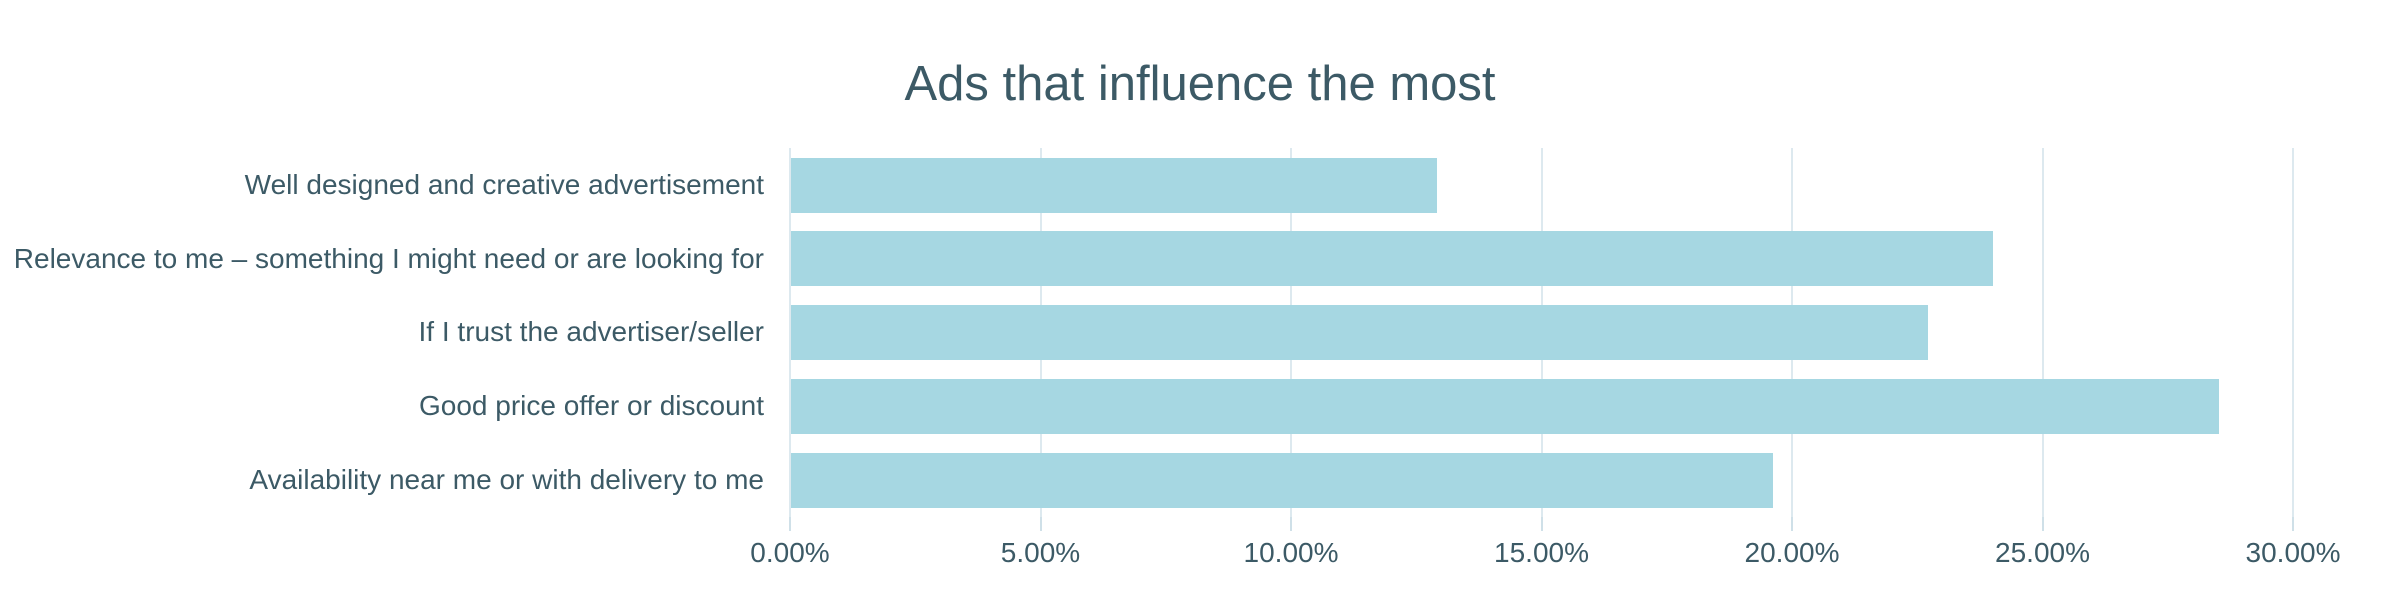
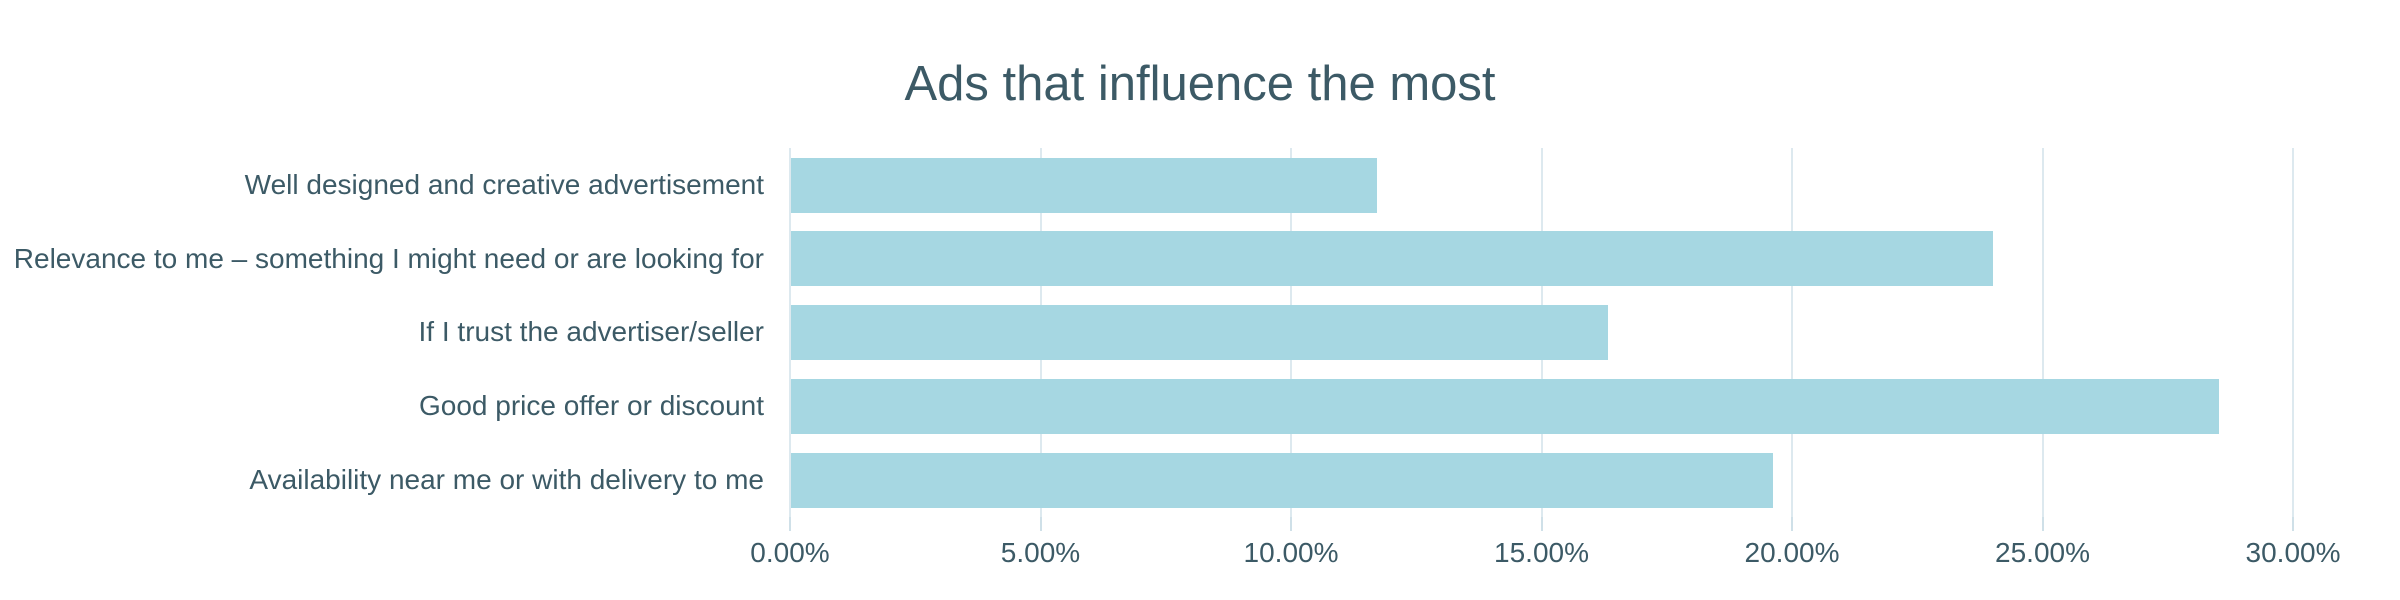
Well designed and creative advertisement: 12.9% -> 11.7%
If I trust the advertiser/seller: 22.7% -> 16.3%
